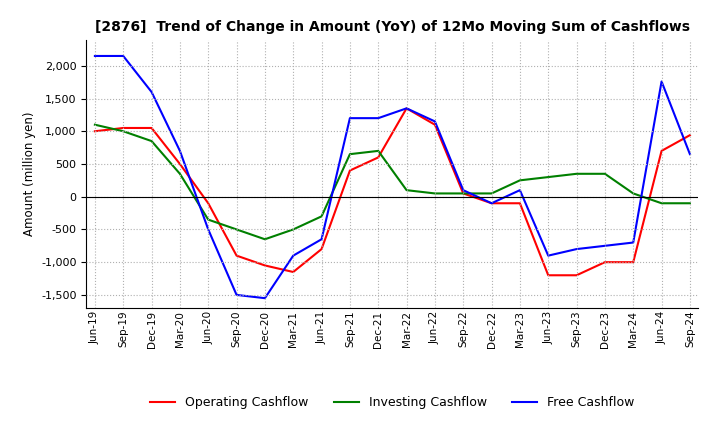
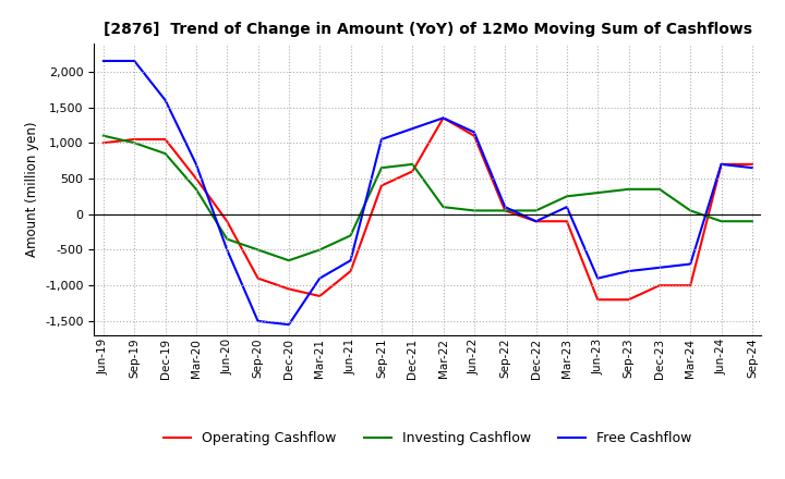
Free Cashflow/Sep-21: 1,200 -> 1,050
Free Cashflow/Jun-24: 1,760 -> 700
Operating Cashflow/Sep-24: 940 -> 700
